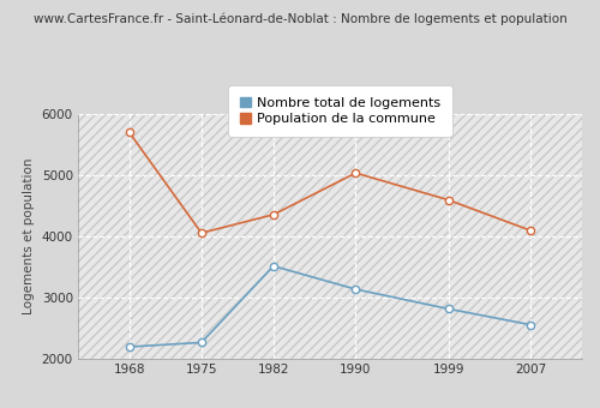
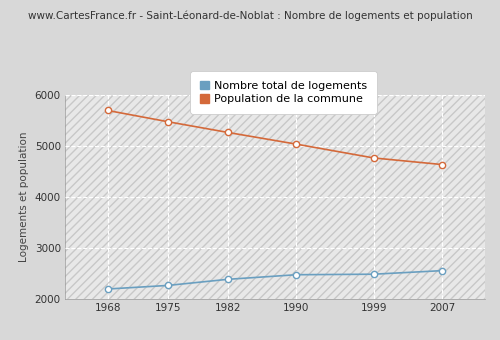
Population de la commune/1975: 4060 -> 5480
Nombre total de logements/1982: 3520 -> 2390
Population de la commune/1982: 4360 -> 5270
Nombre total de logements/1990: 3140 -> 2480
Nombre total de logements/1999: 2820 -> 2490
Population de la commune/1999: 4600 -> 4770
Population de la commune/2007: 4100 -> 4640
